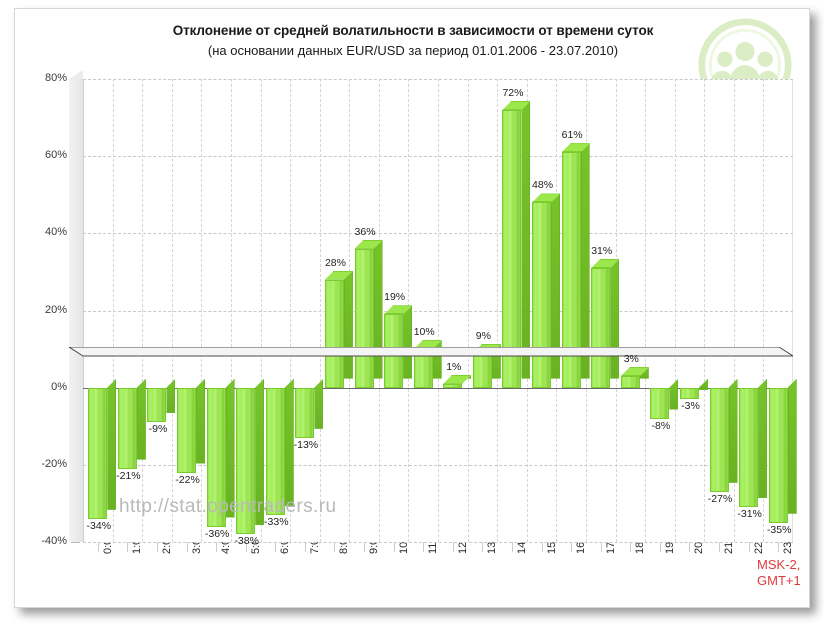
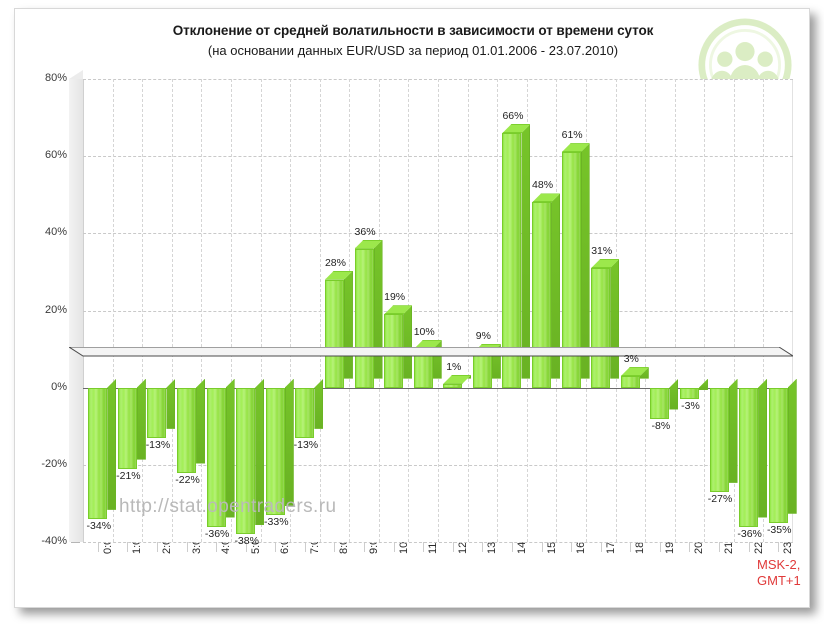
2:00: -9% -> -13%
14:00: 72% -> 66%
22:00: -31% -> -36%
